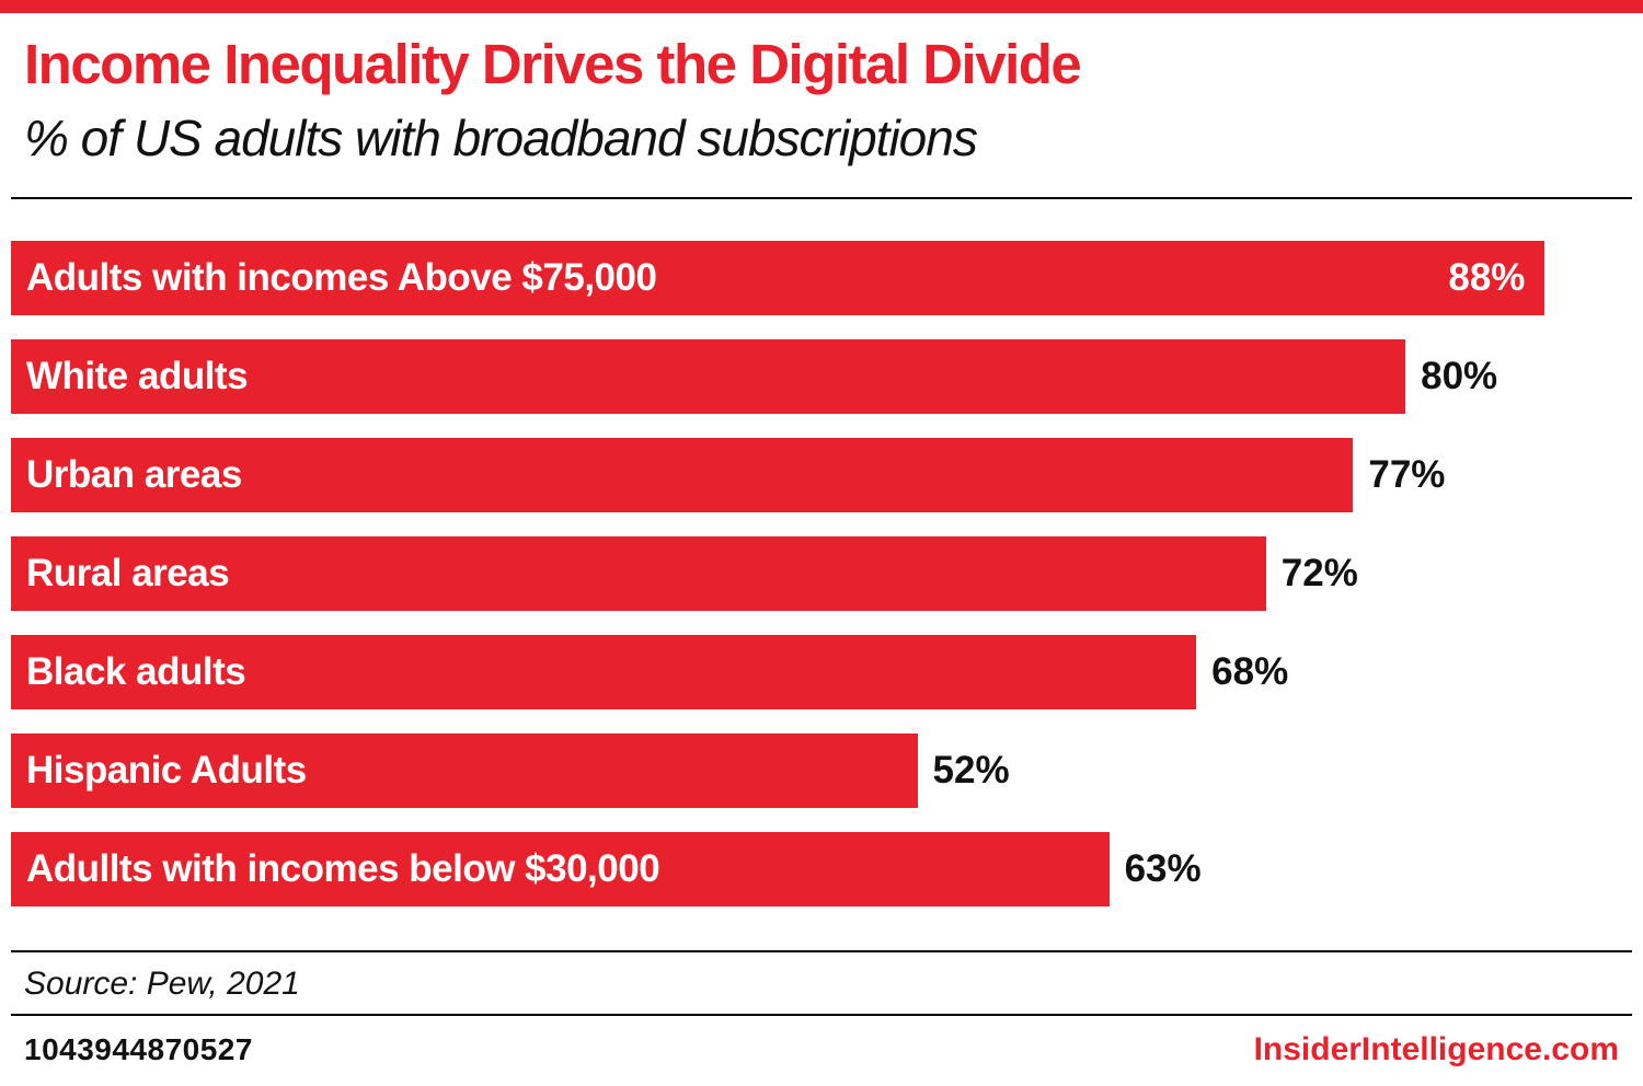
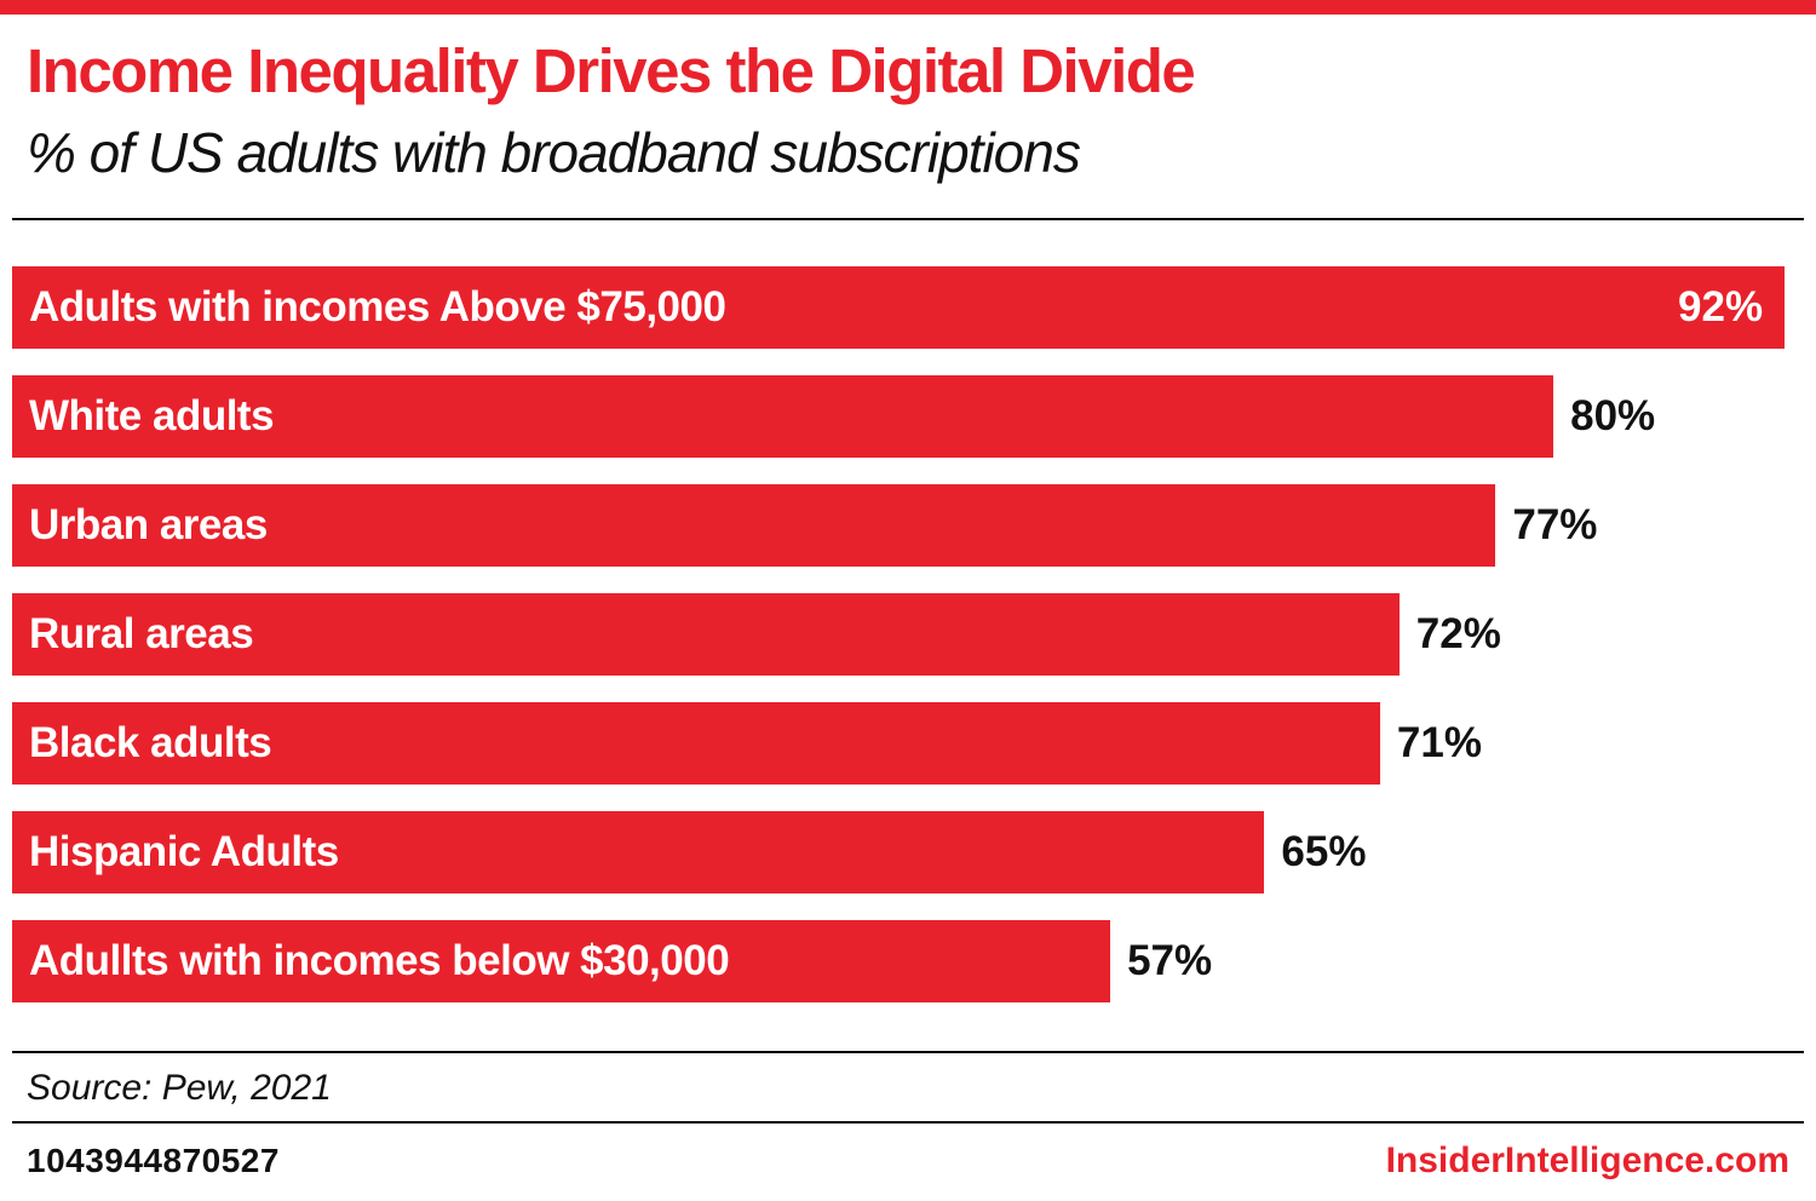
Adults with incomes Above $75,000: 88% -> 92%
Black adults: 68% -> 71%
Hispanic Adults: 52% -> 65%
Adullts with incomes below $30,000: 63% -> 57%
